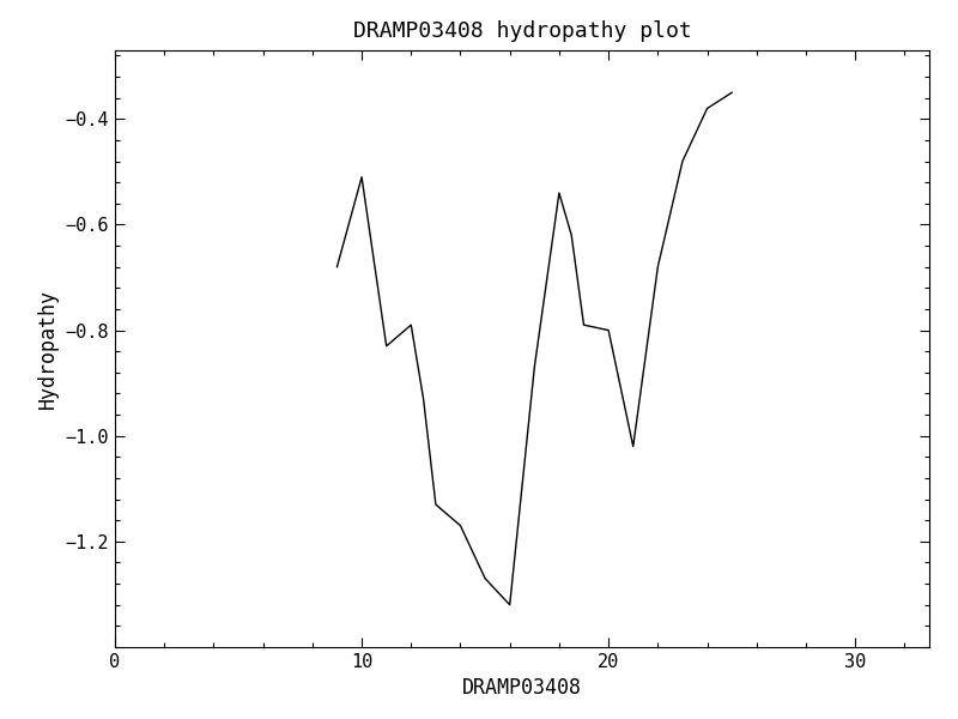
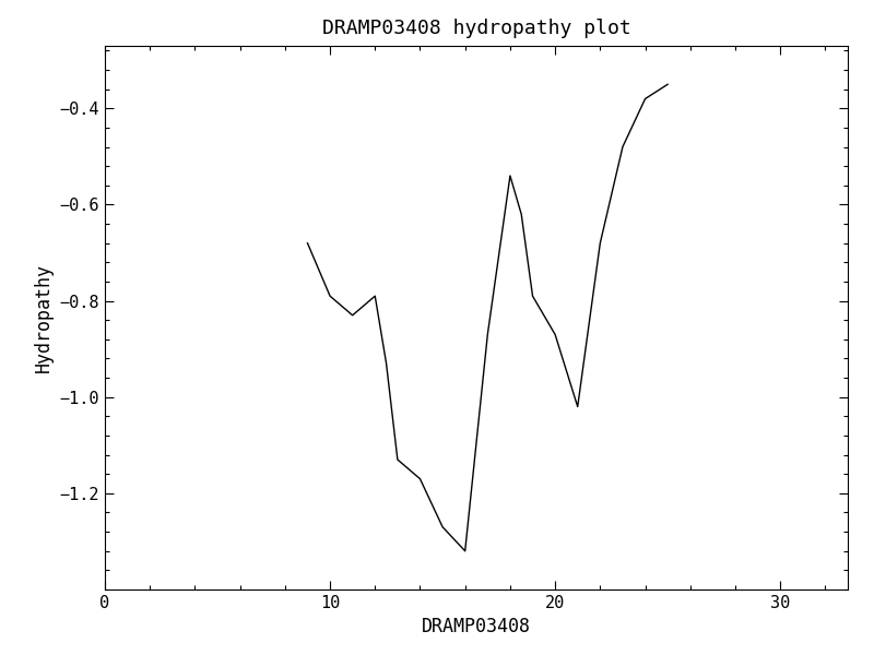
10: -0.51 -> -0.79
20: -0.80 -> -0.87
